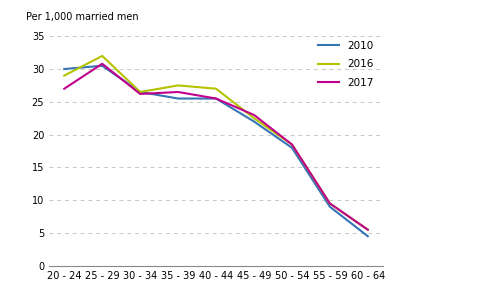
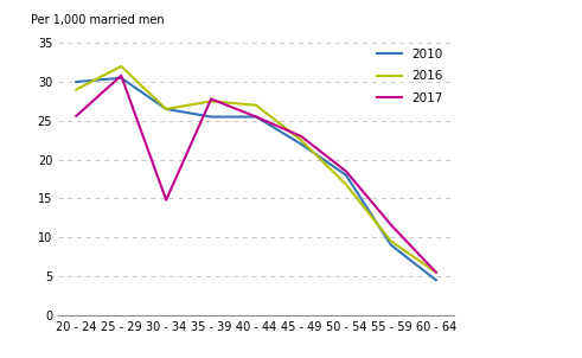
2017/20 - 24: 27.0 -> 25.6
2017/30 - 34: 26.2 -> 14.8
2017/35 - 39: 26.5 -> 27.8
2016/50 - 54: 18.5 -> 16.8
2017/55 - 59: 9.5 -> 11.6
